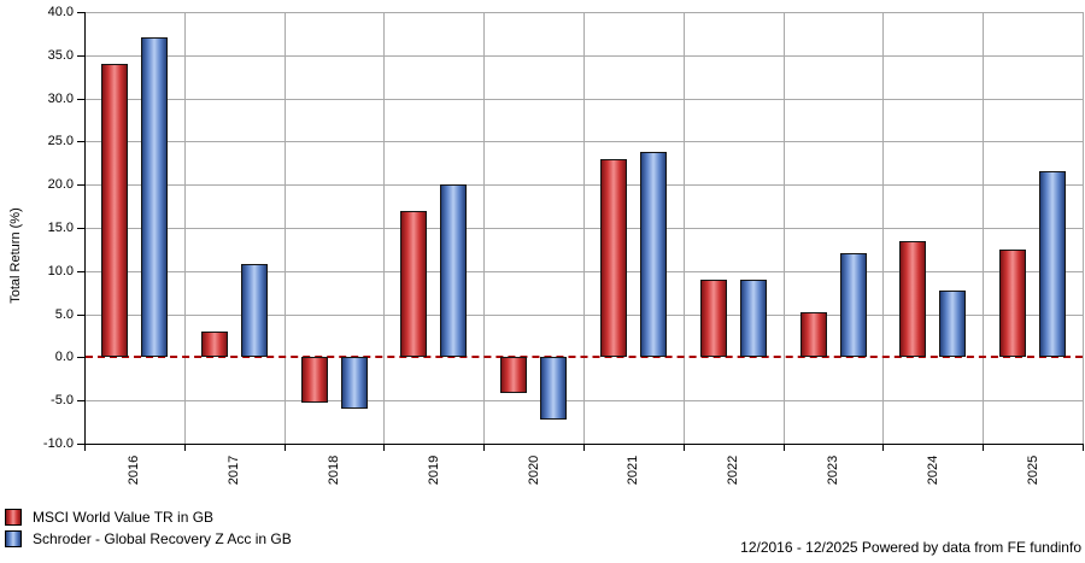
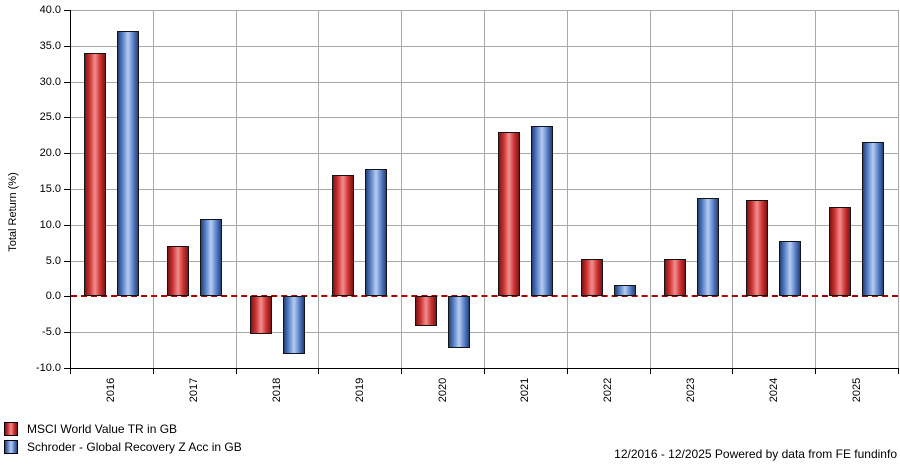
MSCI World Value TR in GB/2017: 3 -> 7
Schroder - Global Recovery Z Acc in GB/2018: -6 -> -8
Schroder - Global Recovery Z Acc in GB/2019: 20 -> 18
MSCI World Value TR in GB/2022: 9 -> 5
Schroder - Global Recovery Z Acc in GB/2022: 9 -> 2
Schroder - Global Recovery Z Acc in GB/2023: 12 -> 14
